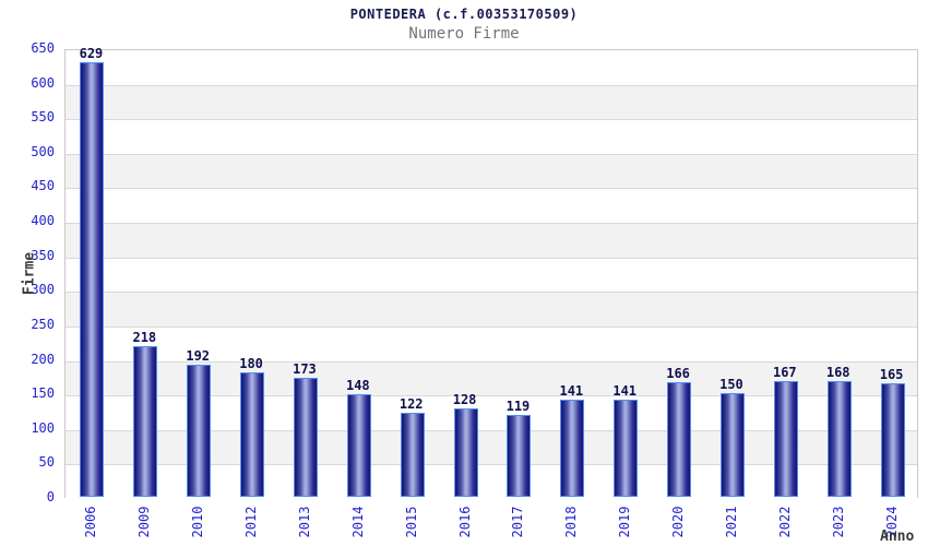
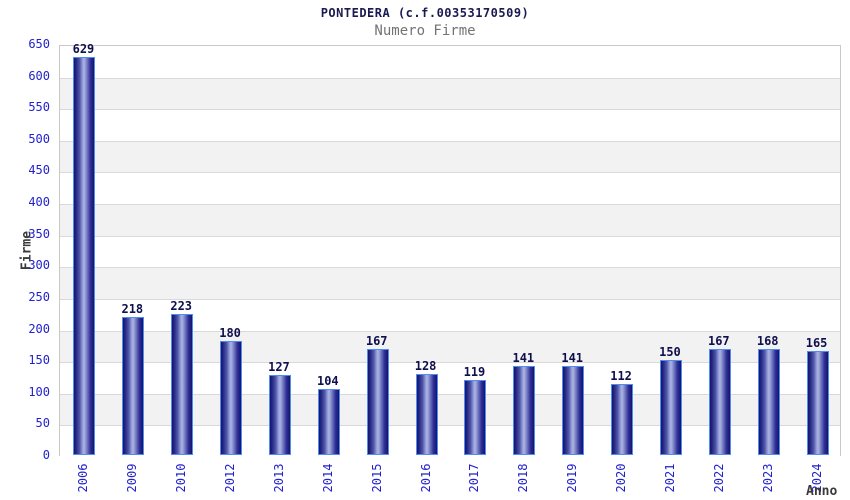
2010: 192 -> 223
2013: 173 -> 127
2014: 148 -> 104
2015: 122 -> 167
2020: 166 -> 112
